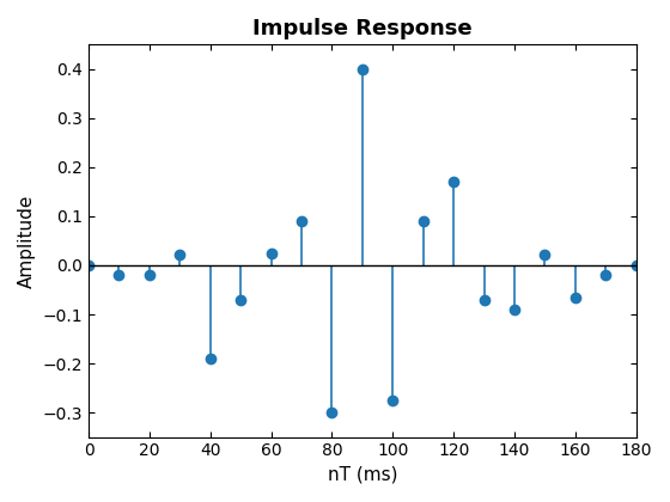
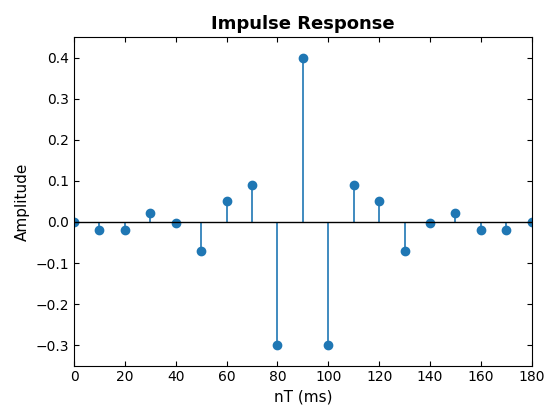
40: -0.190 -> -0.002
60: 0.025 -> 0.050
100: -0.275 -> -0.300
120: 0.170 -> 0.050
140: -0.090 -> -0.002
160: -0.065 -> -0.020
